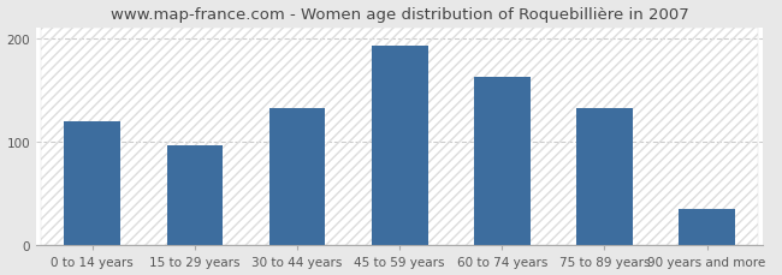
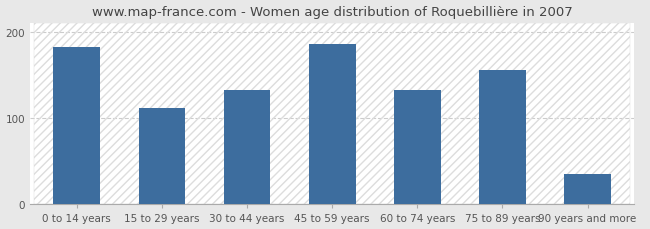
0 to 14 years: 120 -> 182
15 to 29 years: 97 -> 112
45 to 59 years: 193 -> 186
60 to 74 years: 163 -> 132
75 to 89 years: 132 -> 156
